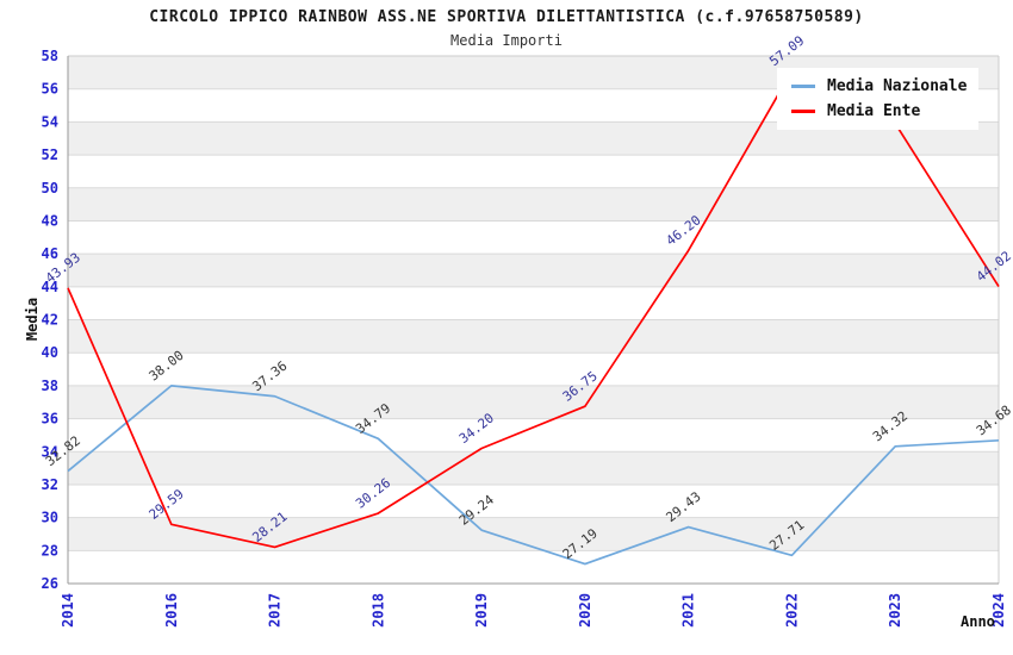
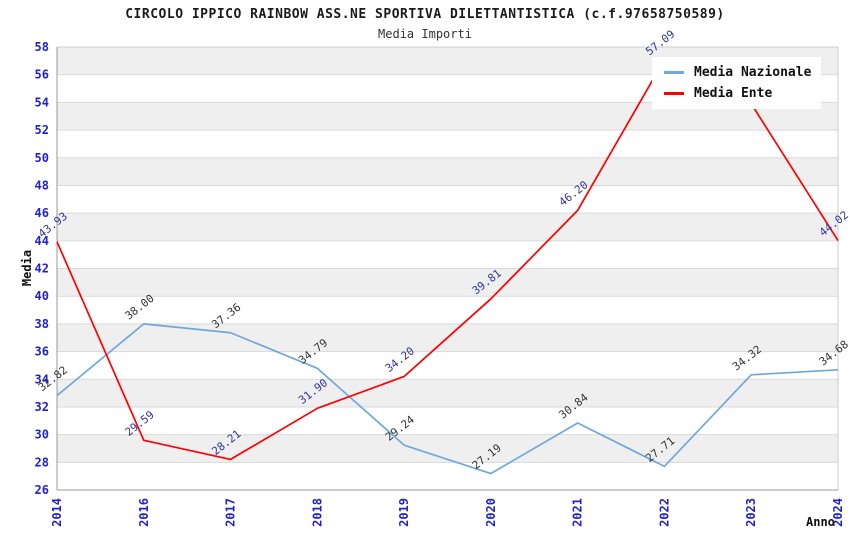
Media Ente/2018: 30.26 -> 31.90
Media Ente/2020: 36.75 -> 39.81
Media Nazionale/2021: 29.43 -> 30.84
